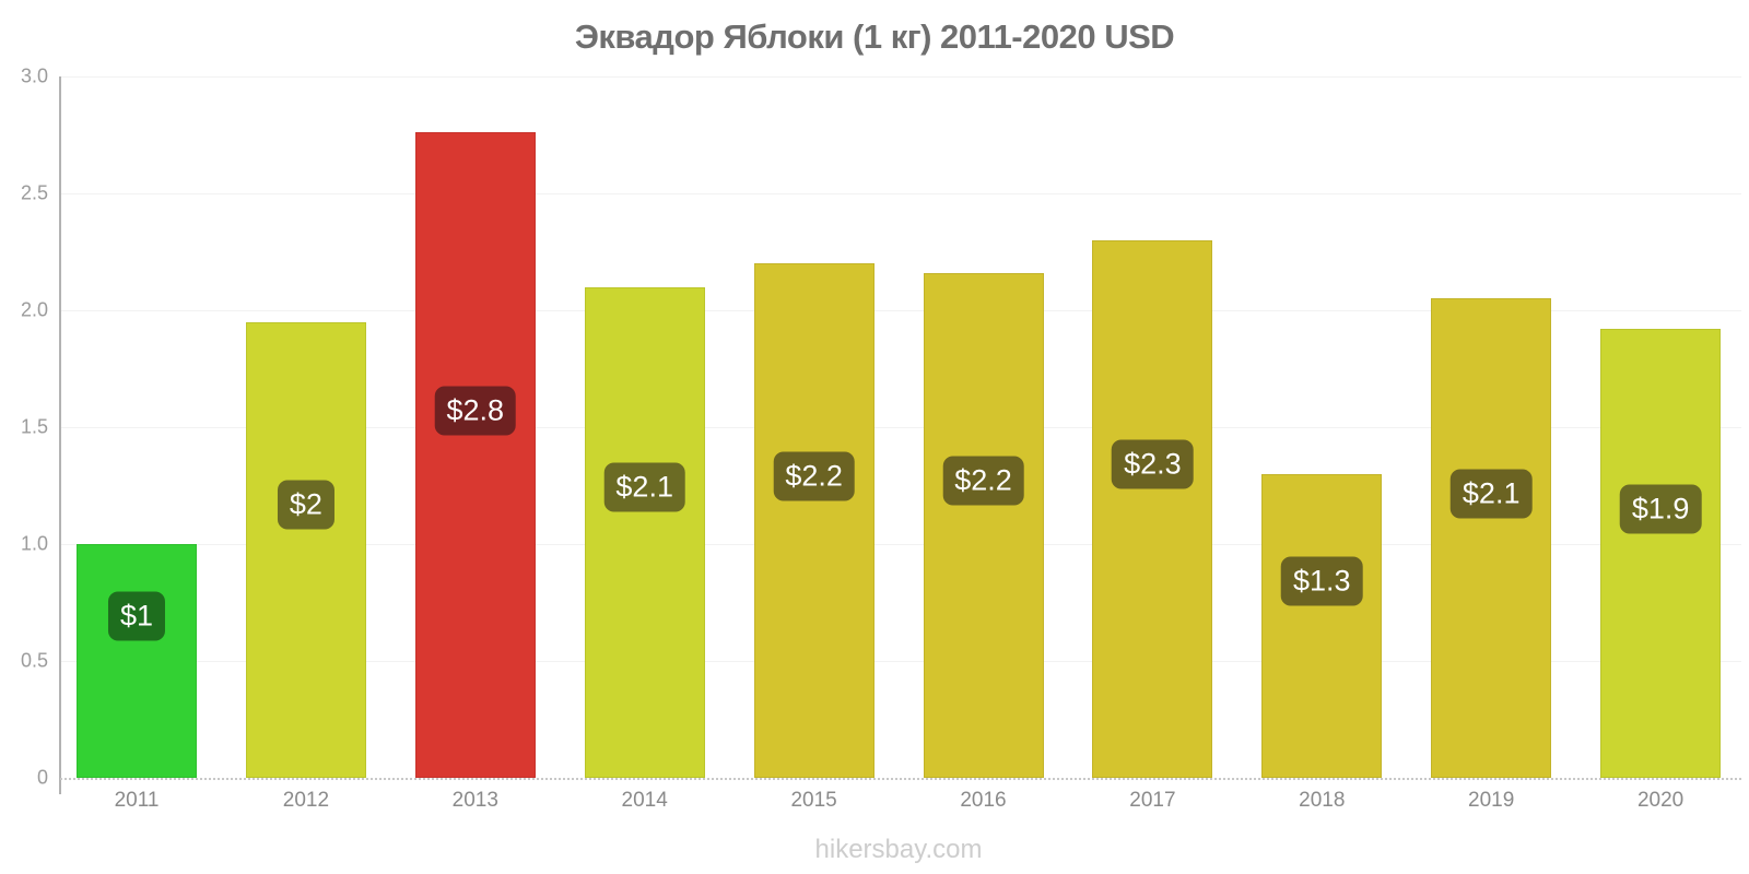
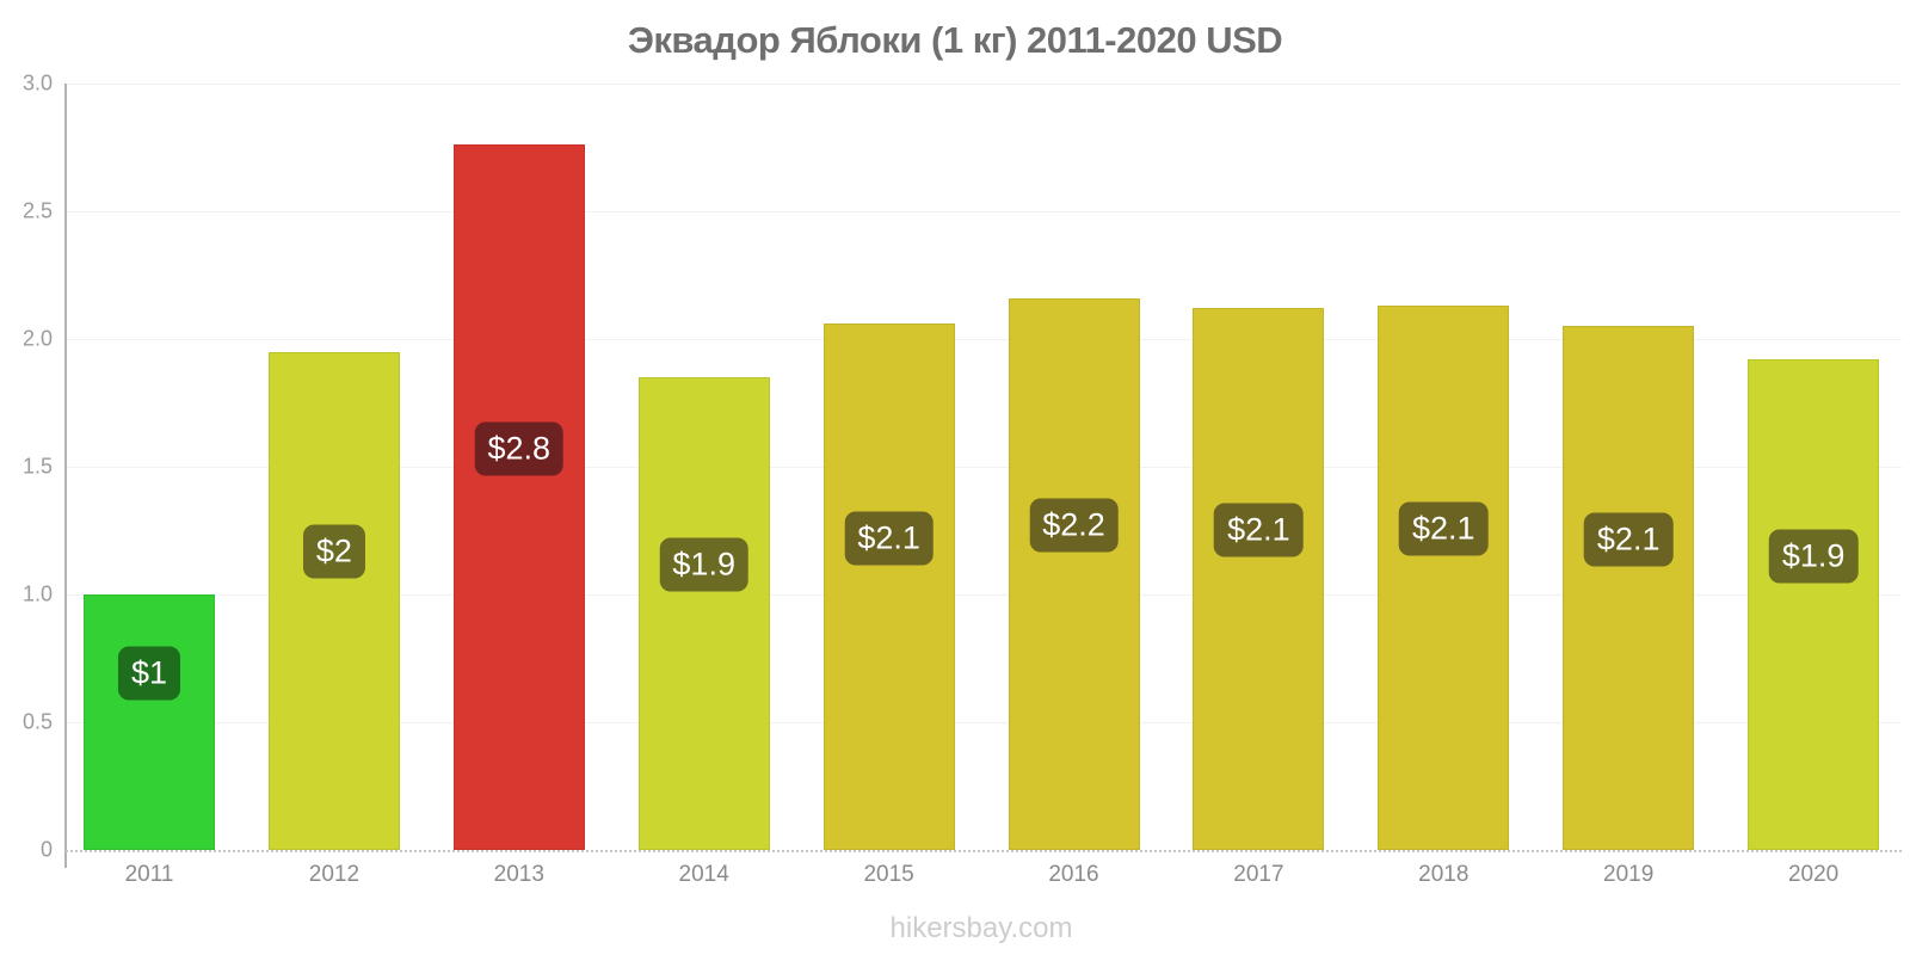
2014: $2.1 -> $1.9
2015: $2.2 -> $2.1
2017: $2.3 -> $2.1
2018: $1.3 -> $2.1
